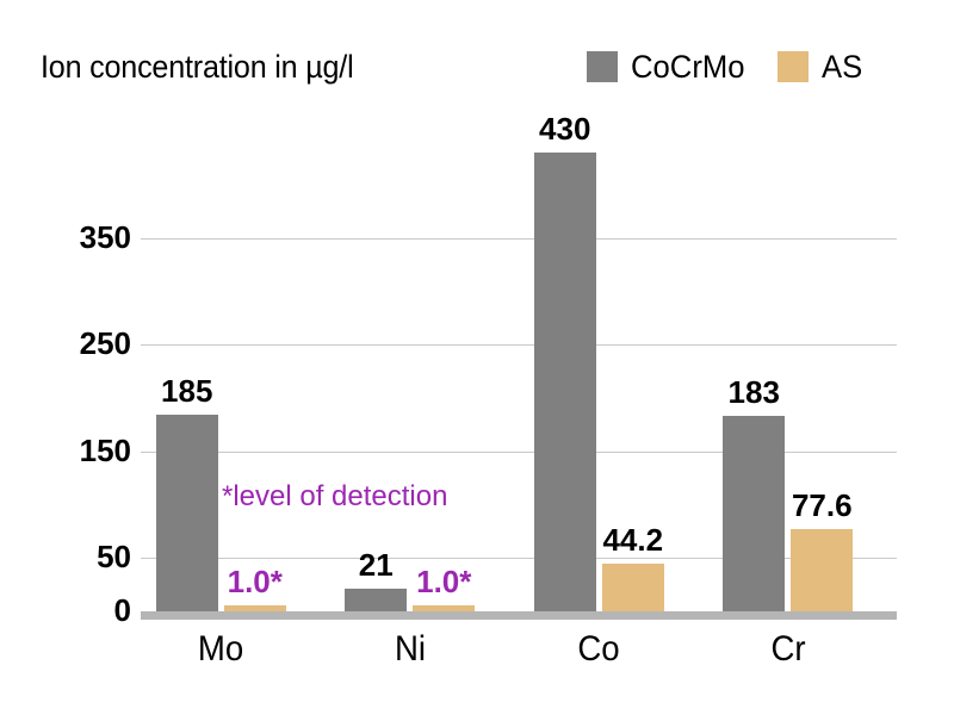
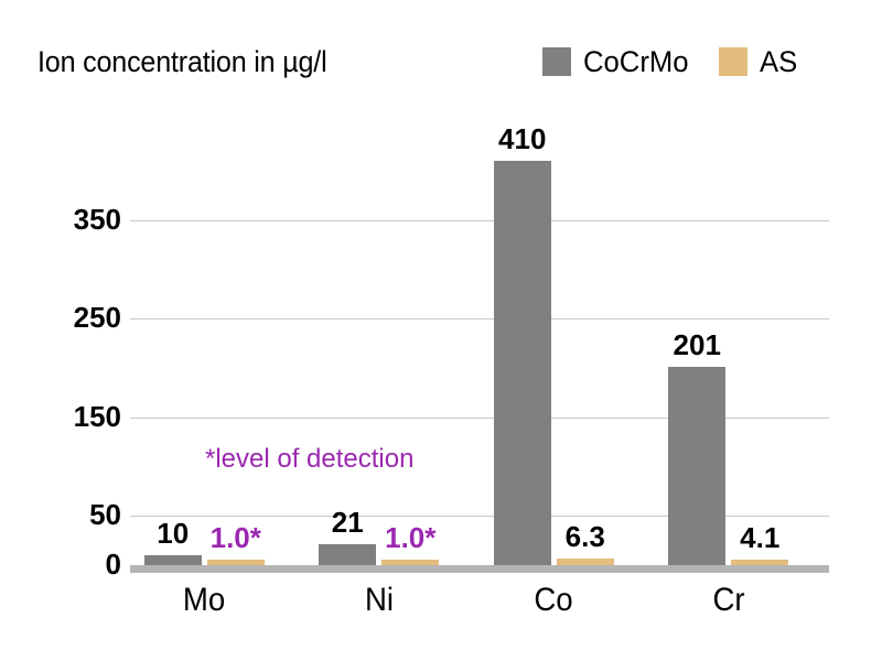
CoCrMo/Mo: 185 -> 10
CoCrMo/Co: 430 -> 410
AS/Co: 44.2 -> 6.3
CoCrMo/Cr: 183 -> 201
AS/Cr: 77.6 -> 4.1
